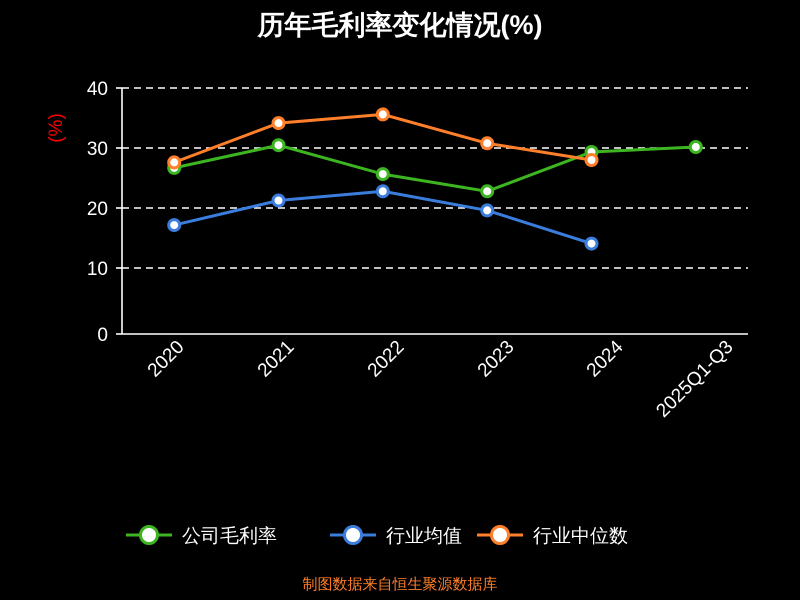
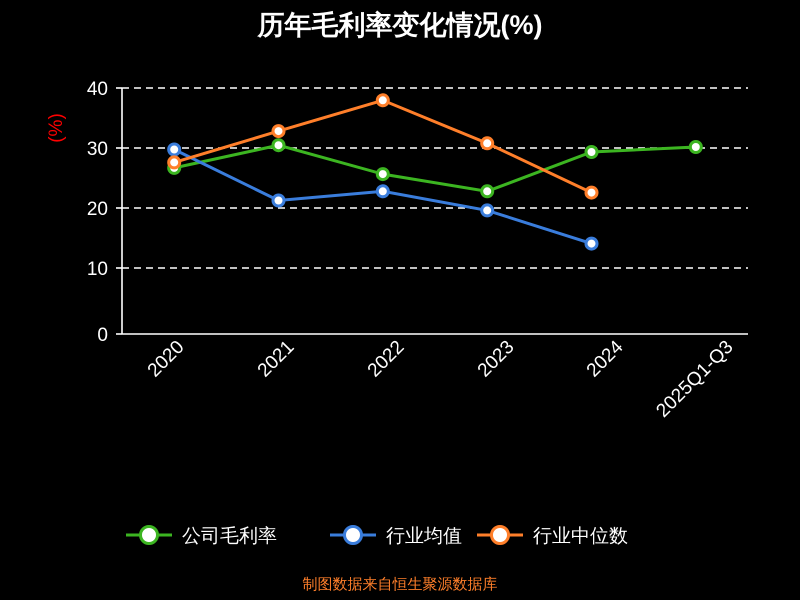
行业均值/2020: 18 -> 30
行业中位数/2021: 34 -> 33
行业中位数/2022: 36 -> 38
行业中位数/2024: 28 -> 23
